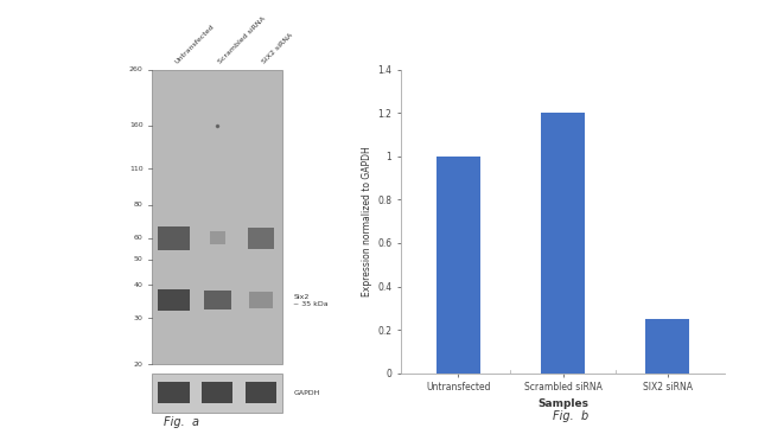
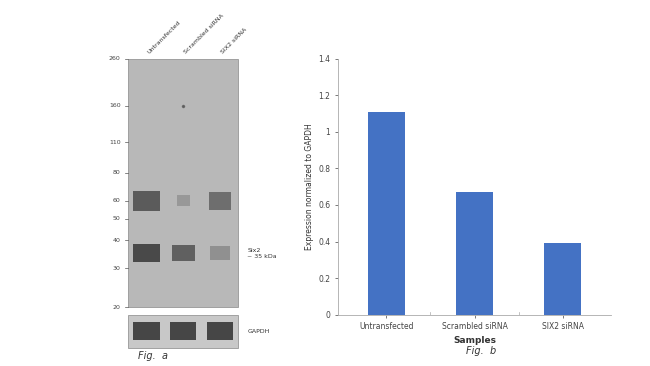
Untransfected: 1.00 -> 1.11
Scrambled siRNA: 1.20 -> 0.67
SIX2 siRNA: 0.25 -> 0.39
